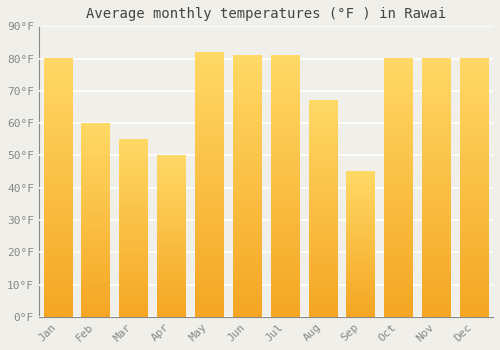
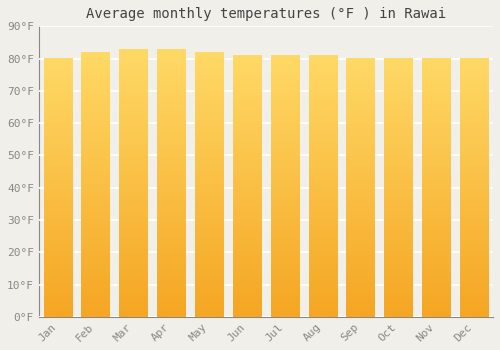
Feb: 60°F -> 82°F
Mar: 55°F -> 83°F
Apr: 50°F -> 83°F
Aug: 67°F -> 81°F
Sep: 45°F -> 80°F
